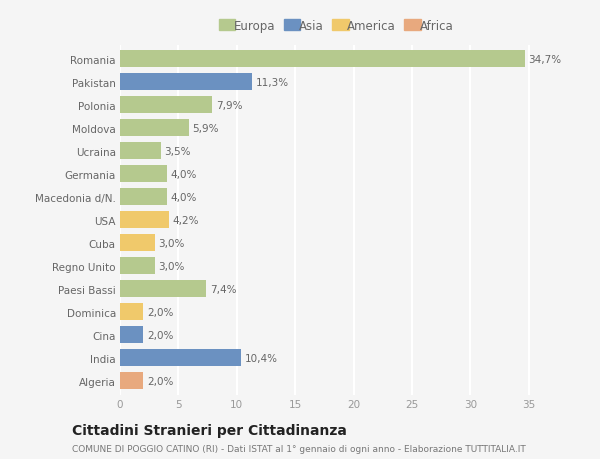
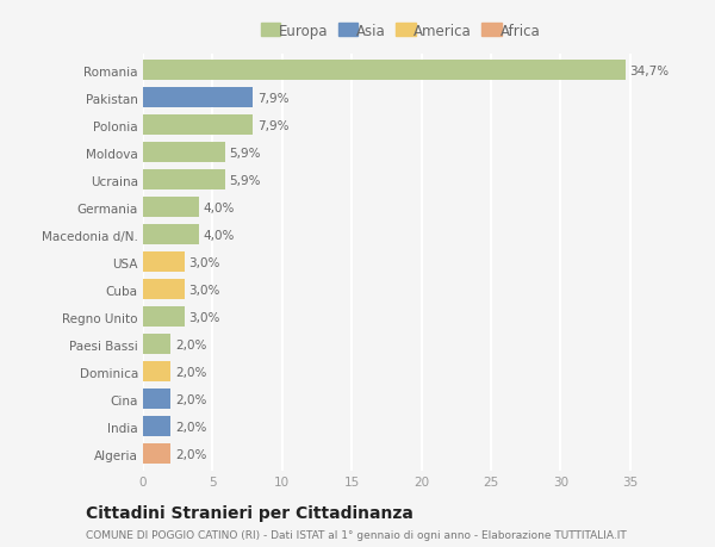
Pakistan: 11,3% -> 7,9%
Ucraina: 3,5% -> 5,9%
USA: 4,2% -> 3,0%
Paesi Bassi: 7,4% -> 2,0%
India: 10,4% -> 2,0%
